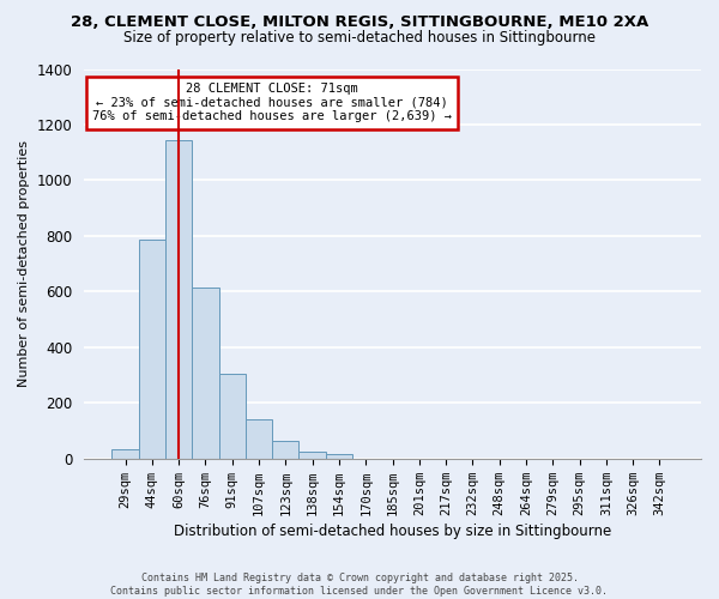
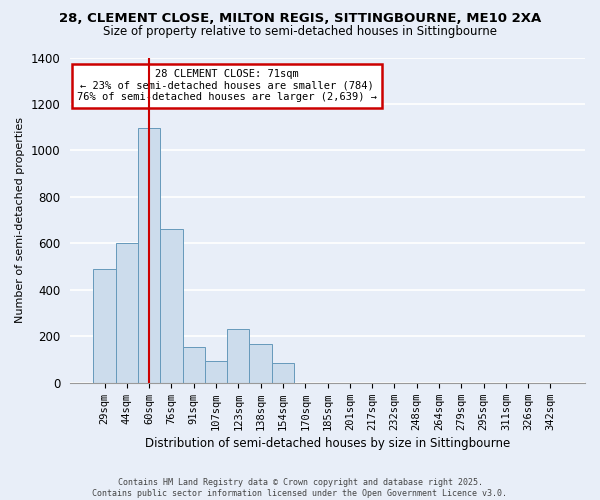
29sqm: 35 -> 490
44sqm: 785 -> 600
60sqm: 1145 -> 1095
76sqm: 615 -> 660
91sqm: 305 -> 155
107sqm: 140 -> 95
123sqm: 65 -> 230
138sqm: 25 -> 165
154sqm: 15 -> 85
